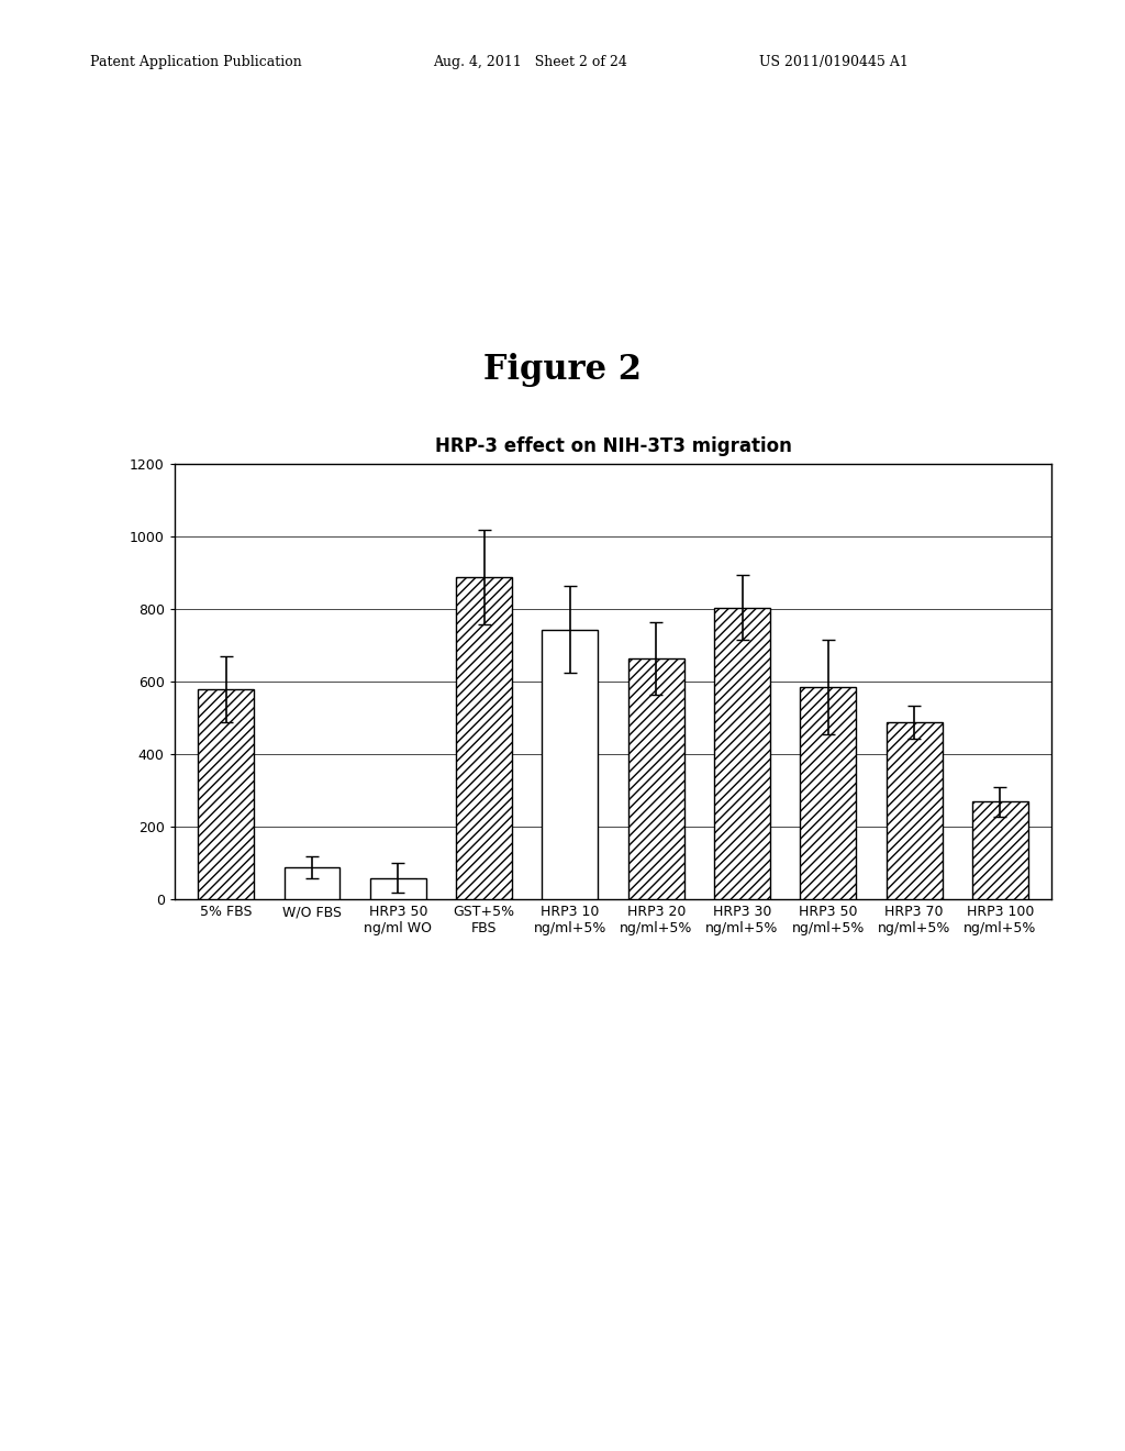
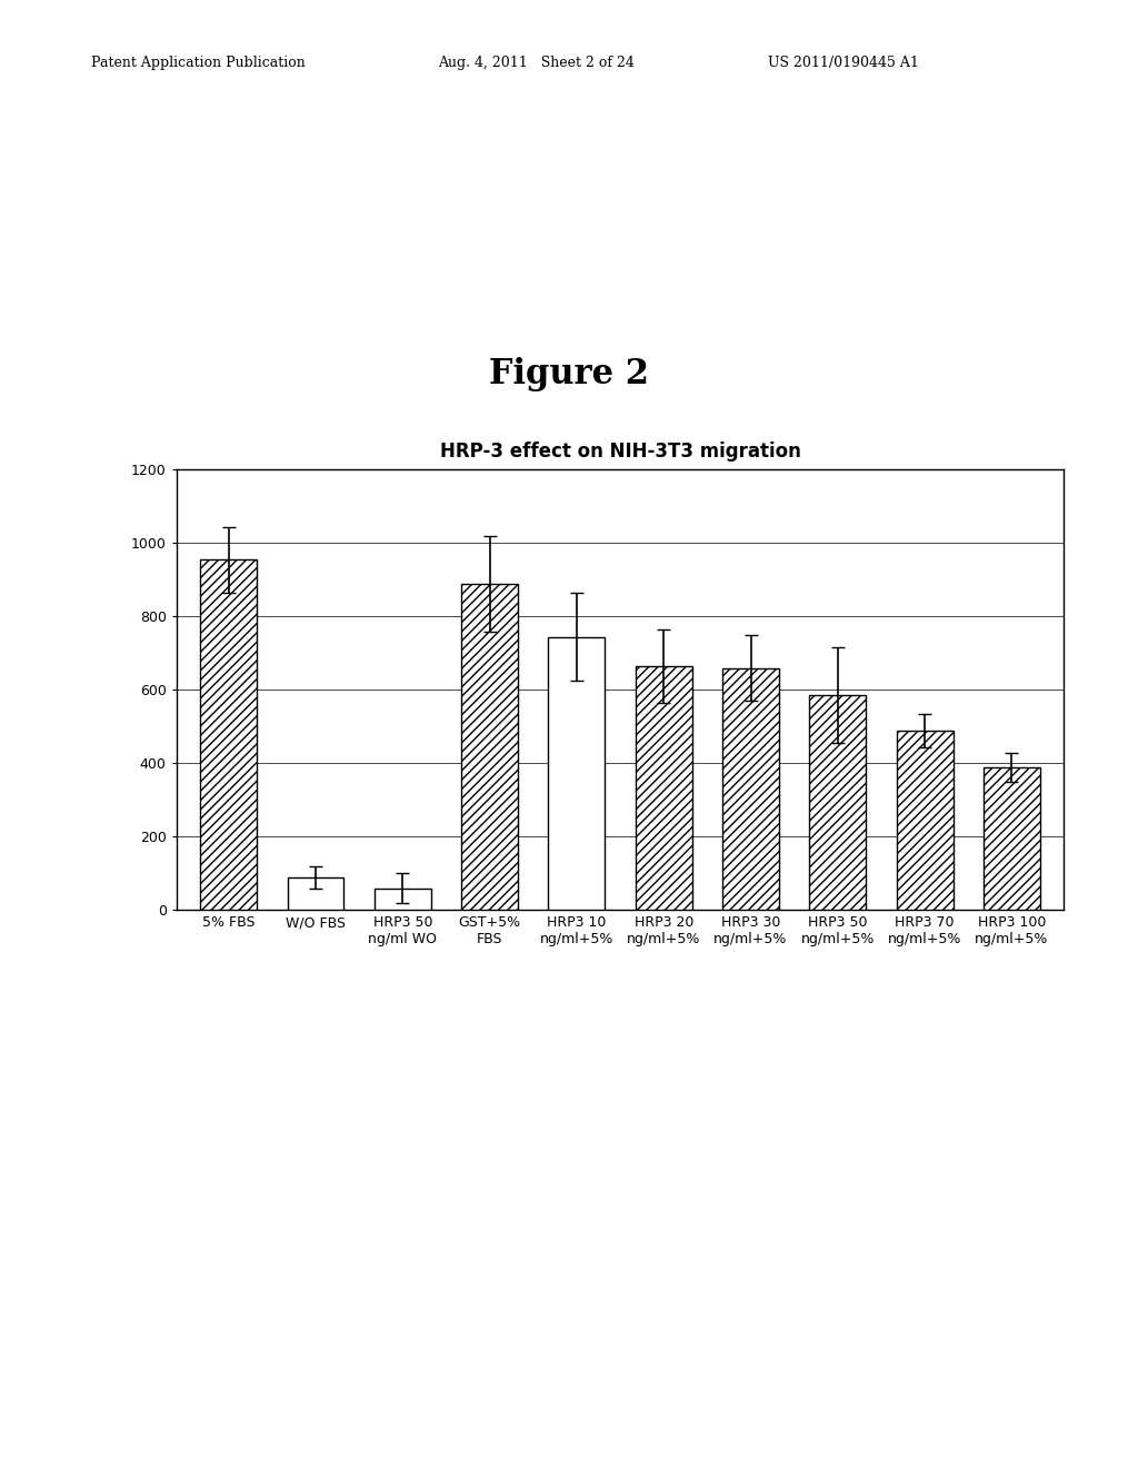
5% FBS: 580 -> 955
HRP3 30 ng/ml+5%: 805 -> 660
HRP3 100 ng/ml+5%: 270 -> 390
